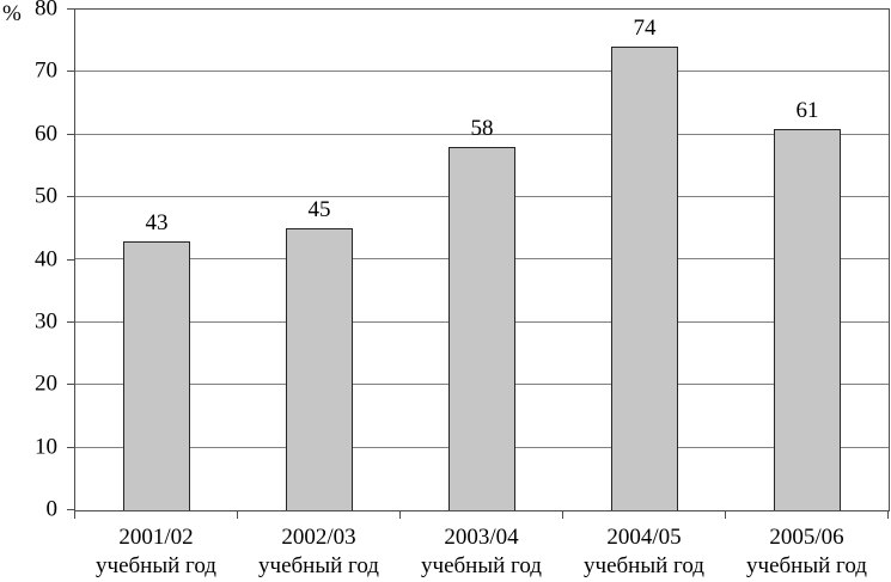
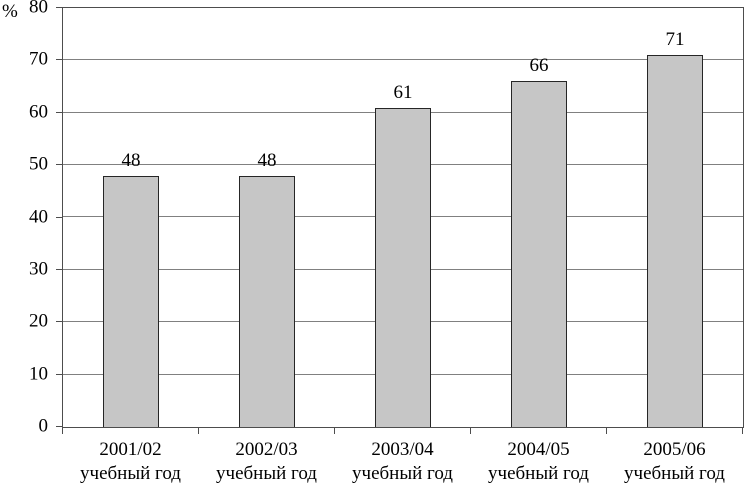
2001/02: 43 -> 48
2002/03: 45 -> 48
2003/04: 58 -> 61
2004/05: 74 -> 66
2005/06: 61 -> 71
